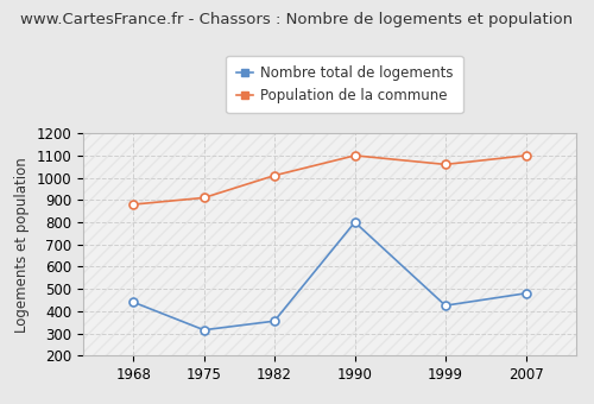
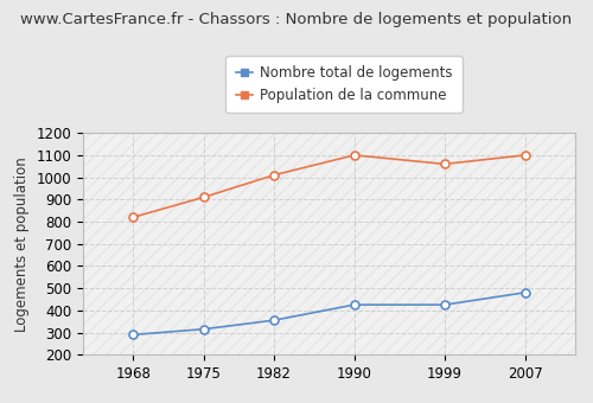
Nombre total de logements/1968: 440 -> 290
Population de la commune/1968: 880 -> 820
Nombre total de logements/1990: 800 -> 420
